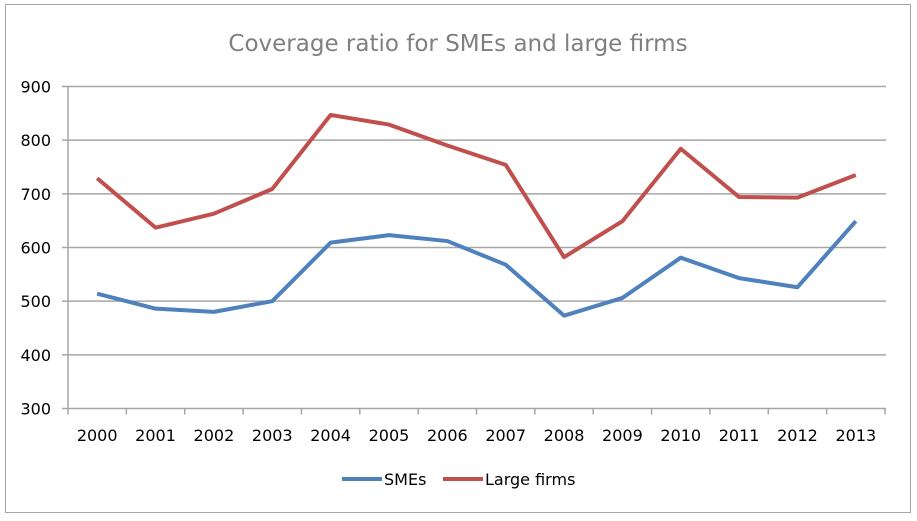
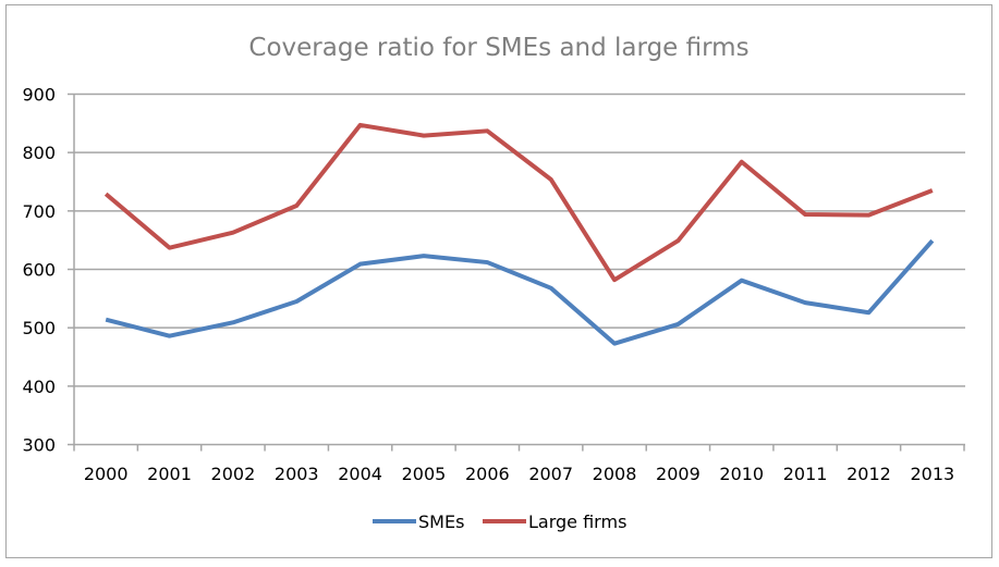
SMEs/2002: 480 -> 510
SMEs/2003: 500 -> 540
Large firms/2006: 790 -> 840
